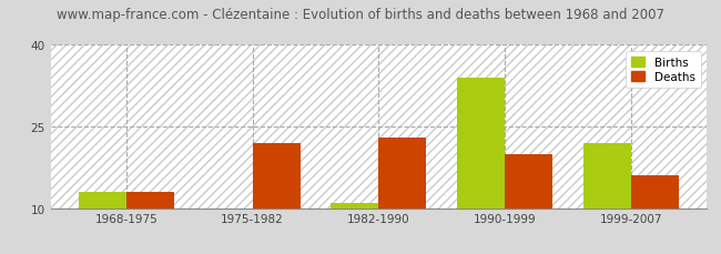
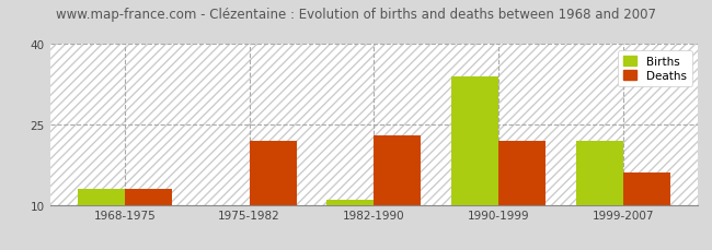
Deaths/1990-1999: 20 -> 22
